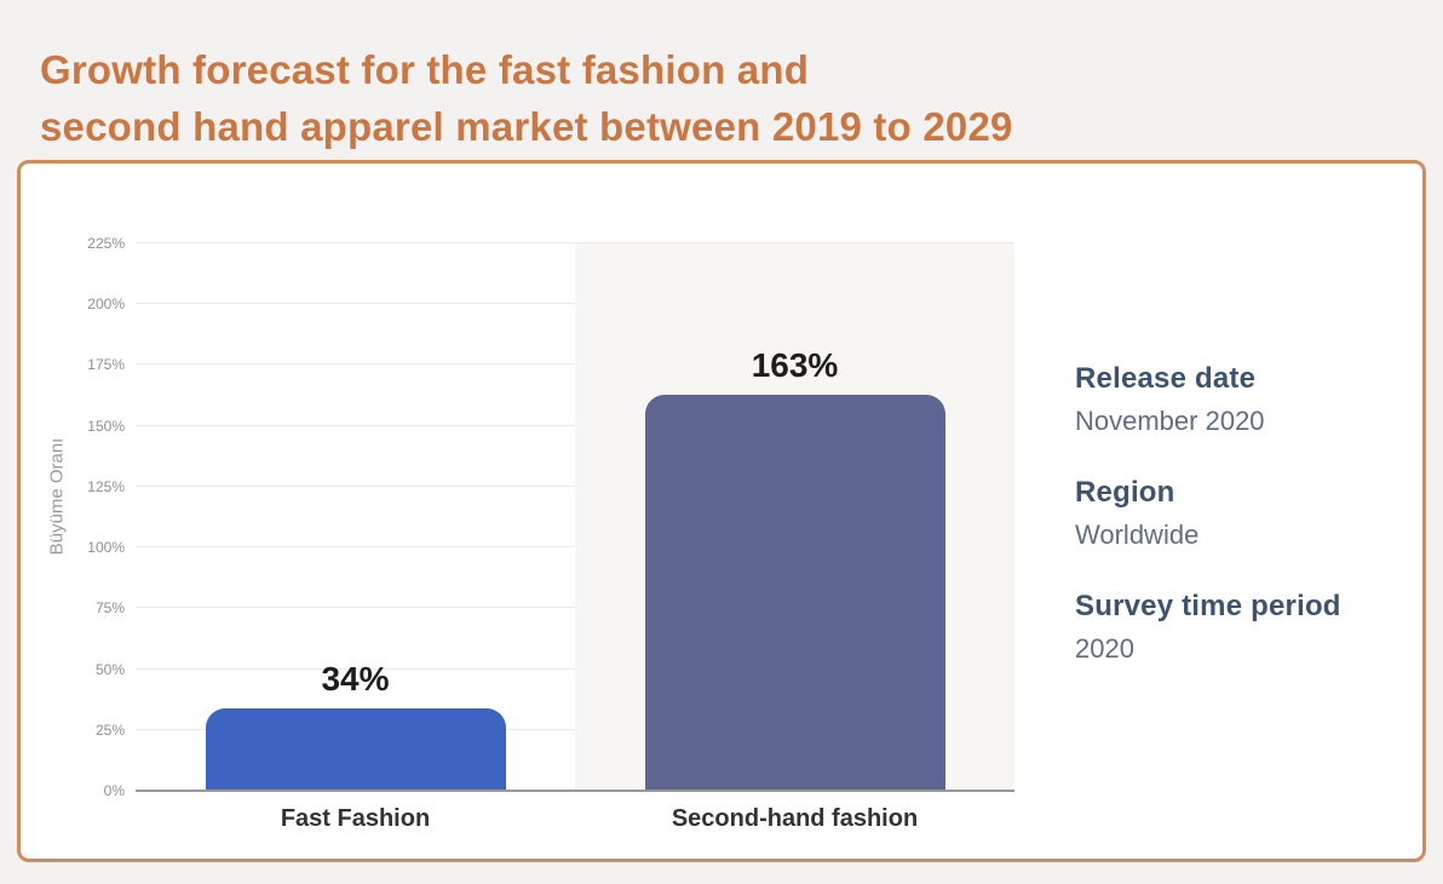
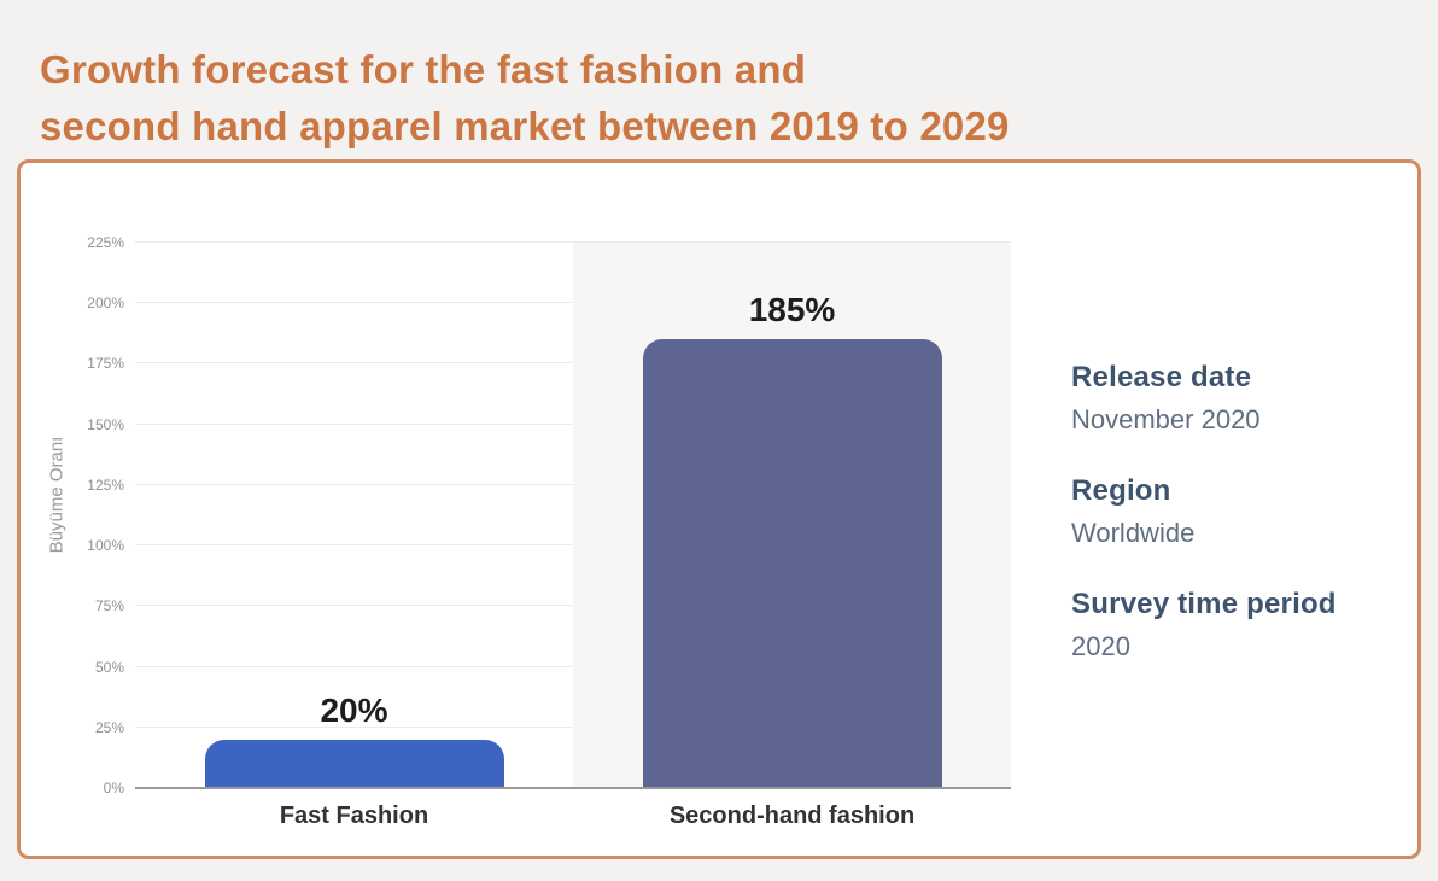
Fast Fashion: 34% -> 20%
Second-hand fashion: 163% -> 185%
